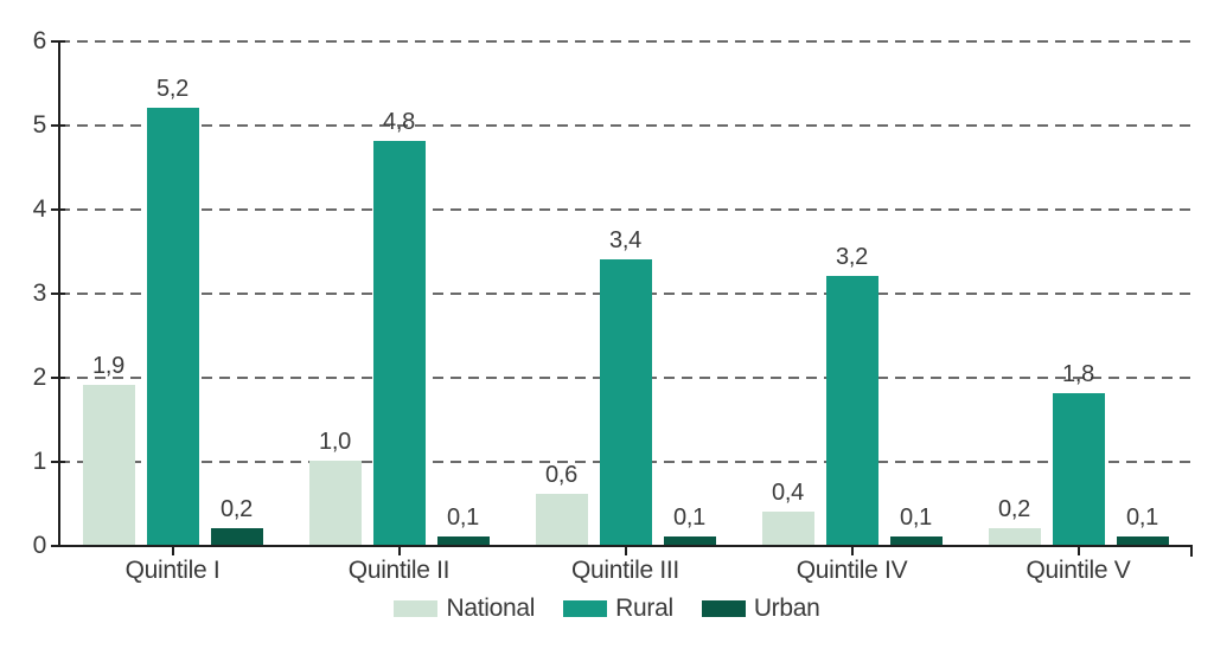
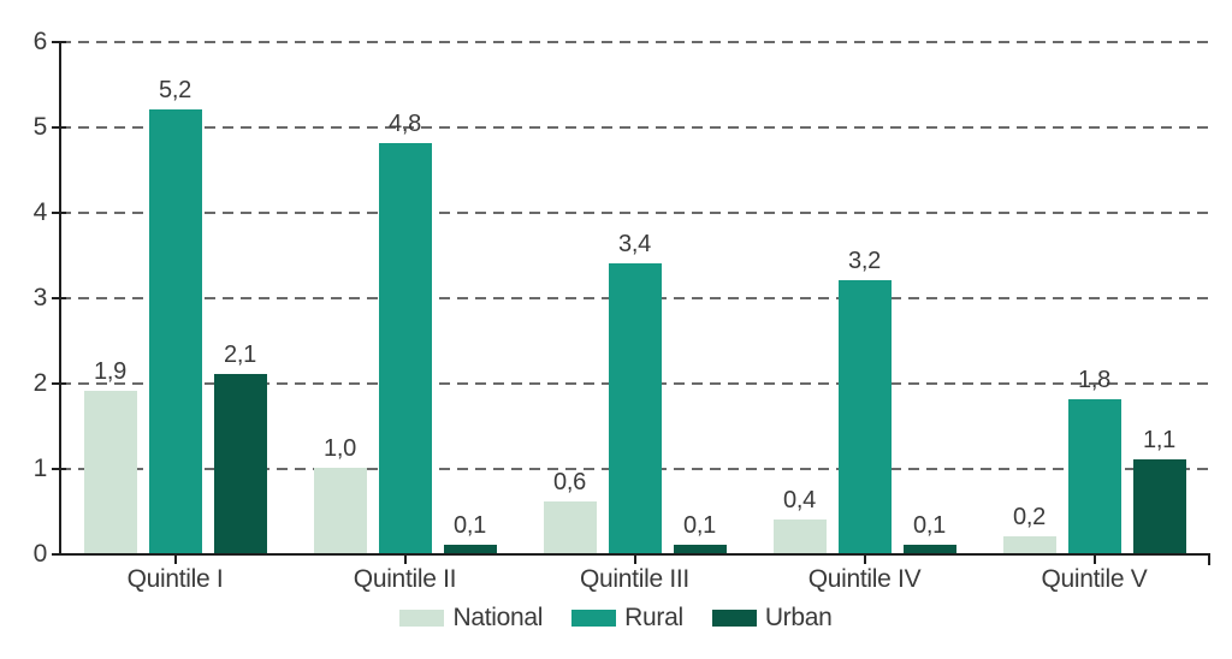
Urban/Quintile I: 0,2 -> 2,1
Urban/Quintile V: 0,1 -> 1,1
